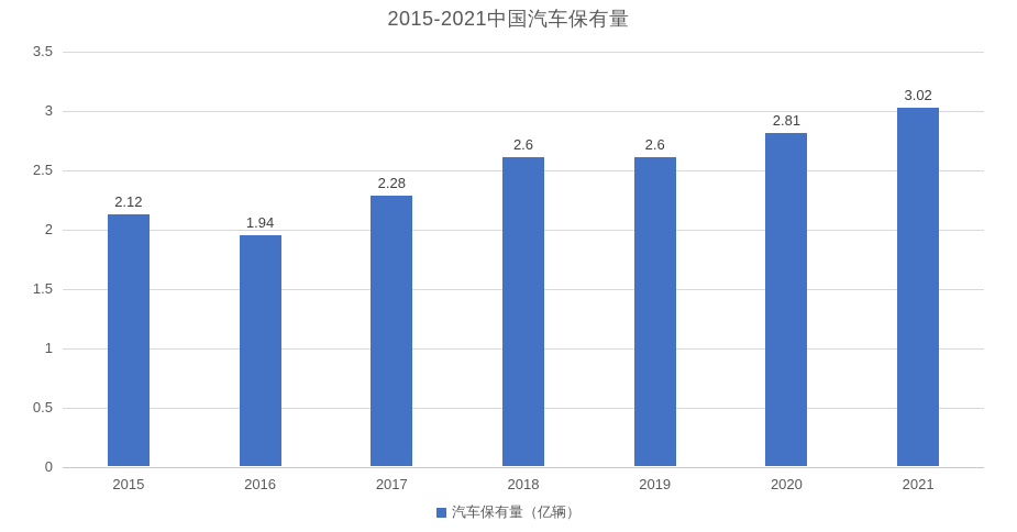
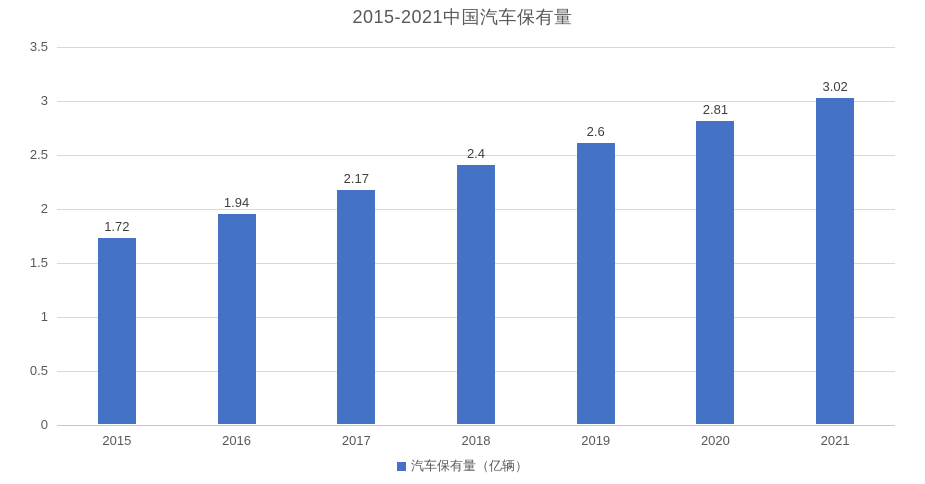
2015: 2.12 -> 1.72
2017: 2.28 -> 2.17
2018: 2.6 -> 2.4
